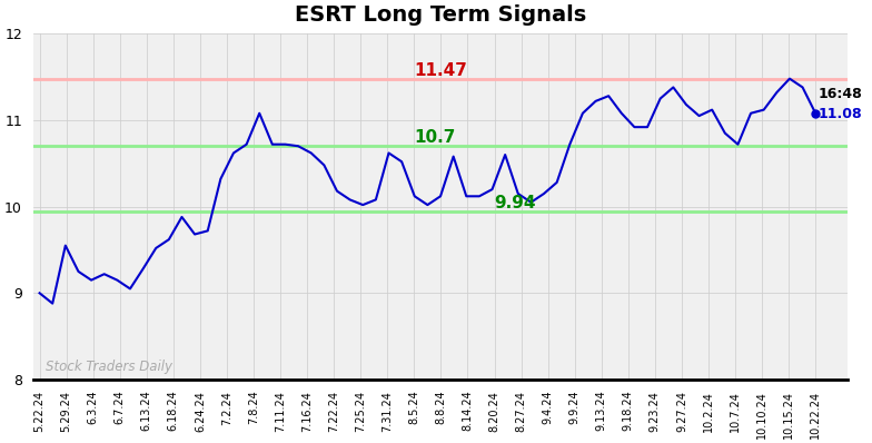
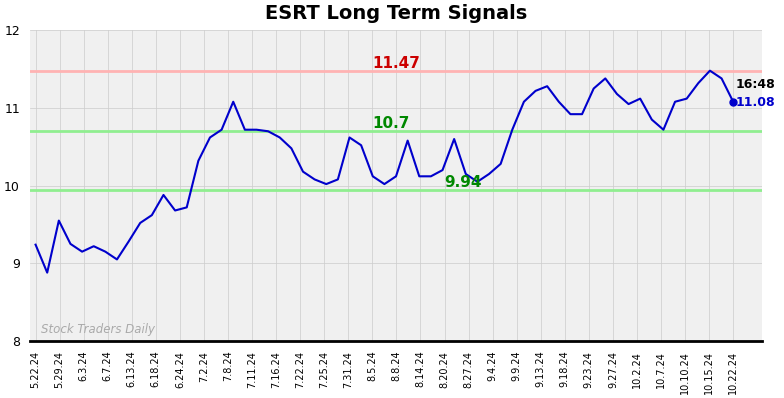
5.22.24: 9.00 -> 9.24
